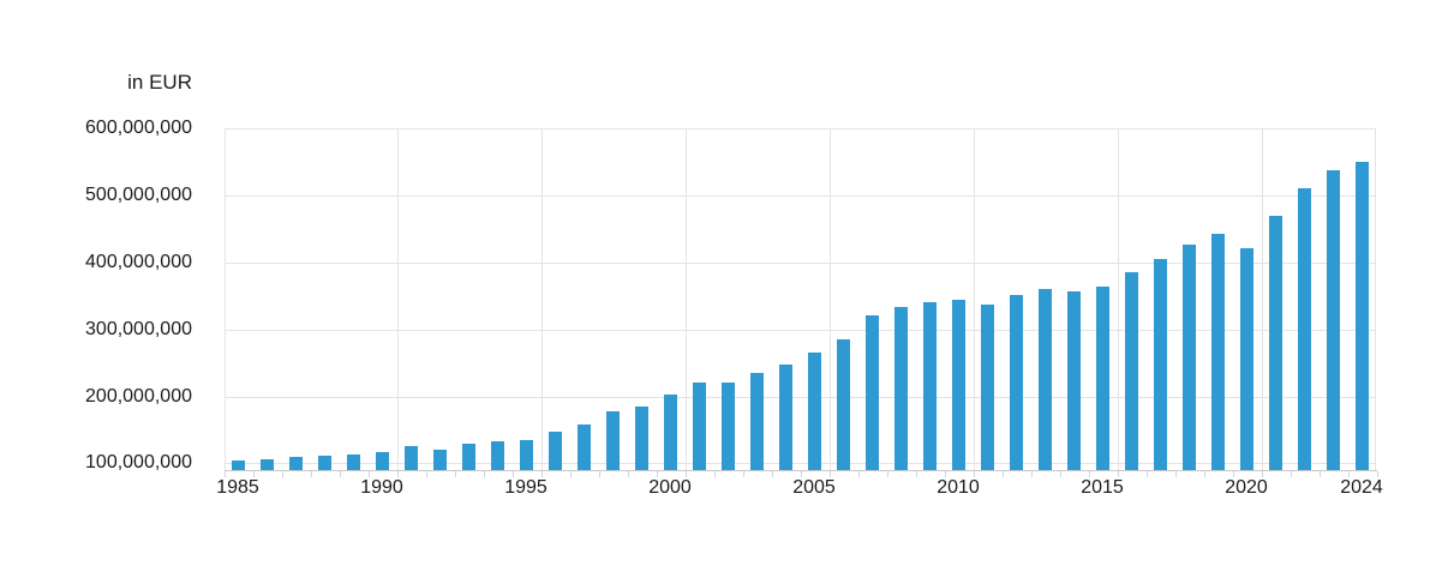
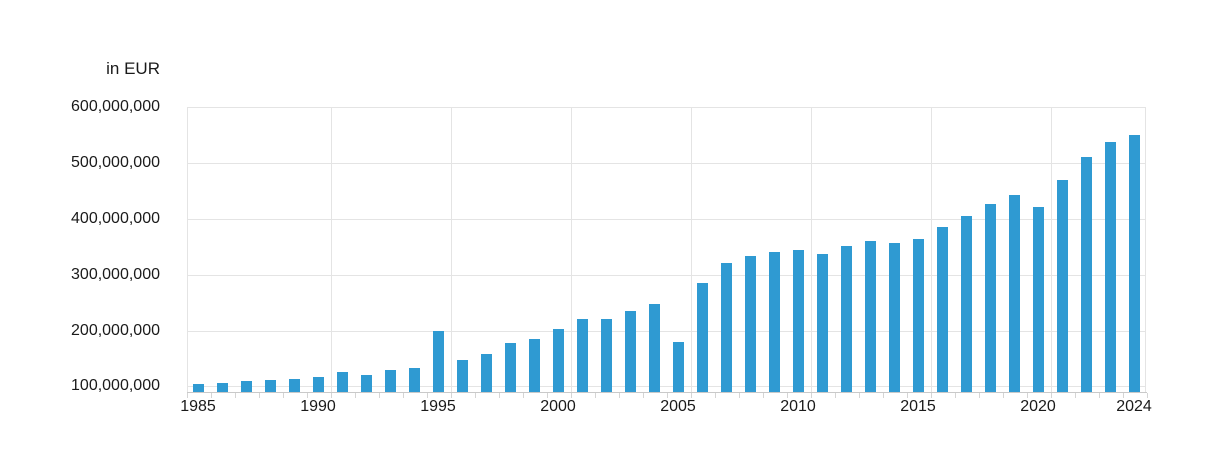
1995: 140000000 -> 200000000
2005: 270000000 -> 180000000
